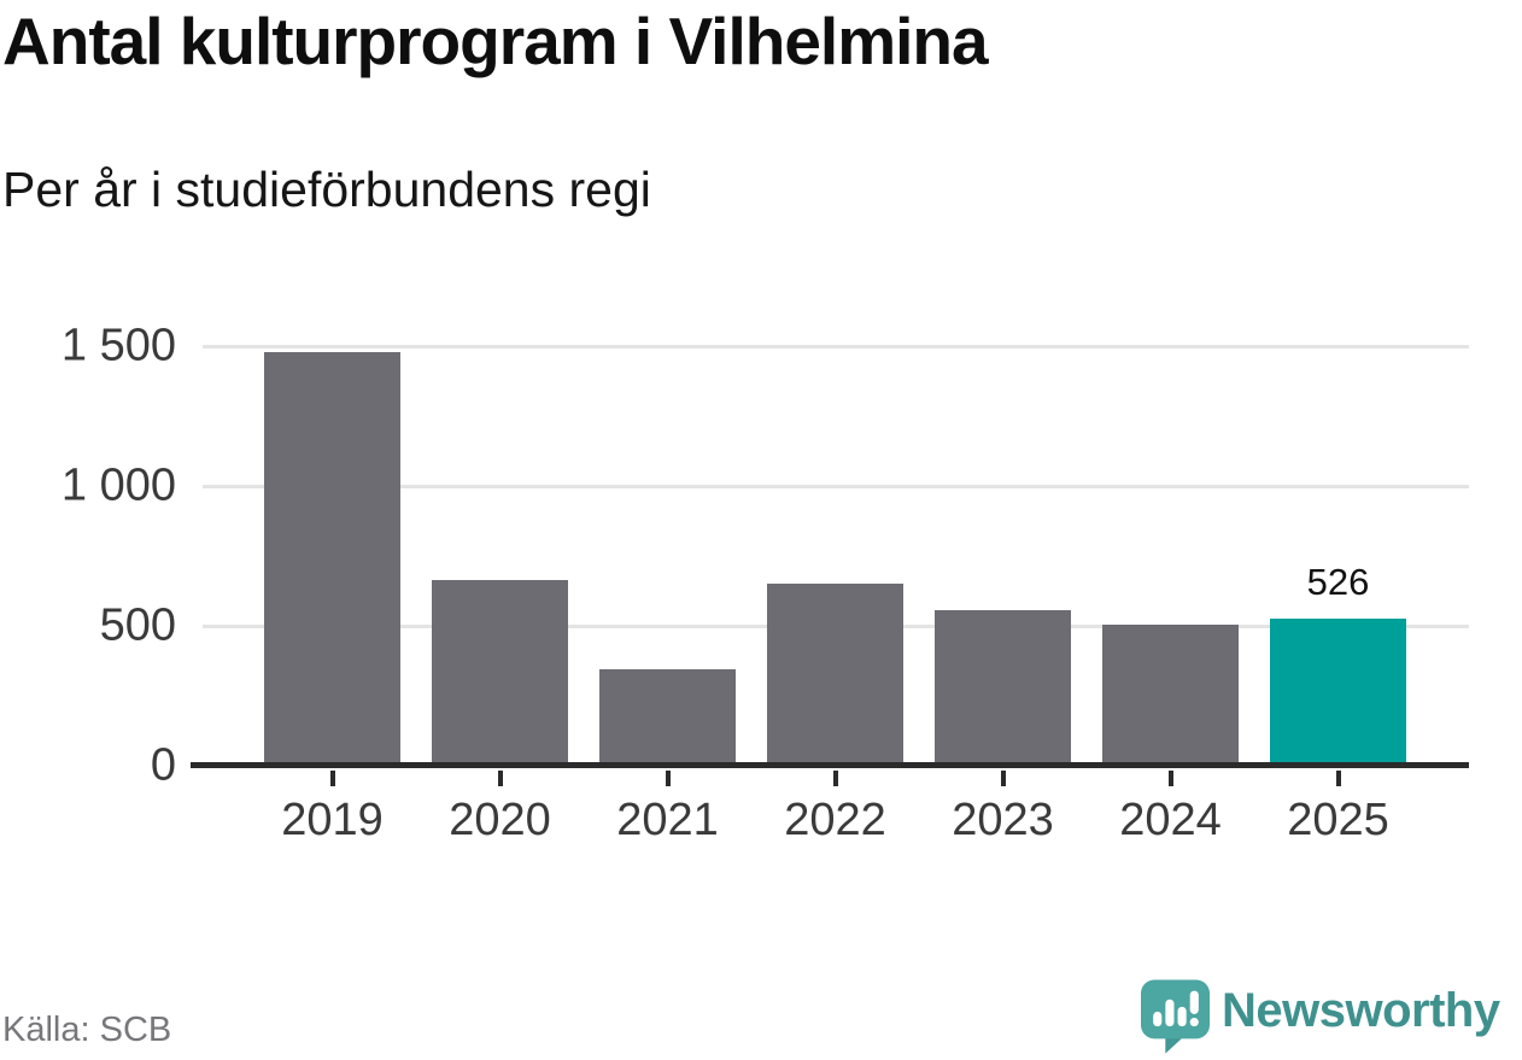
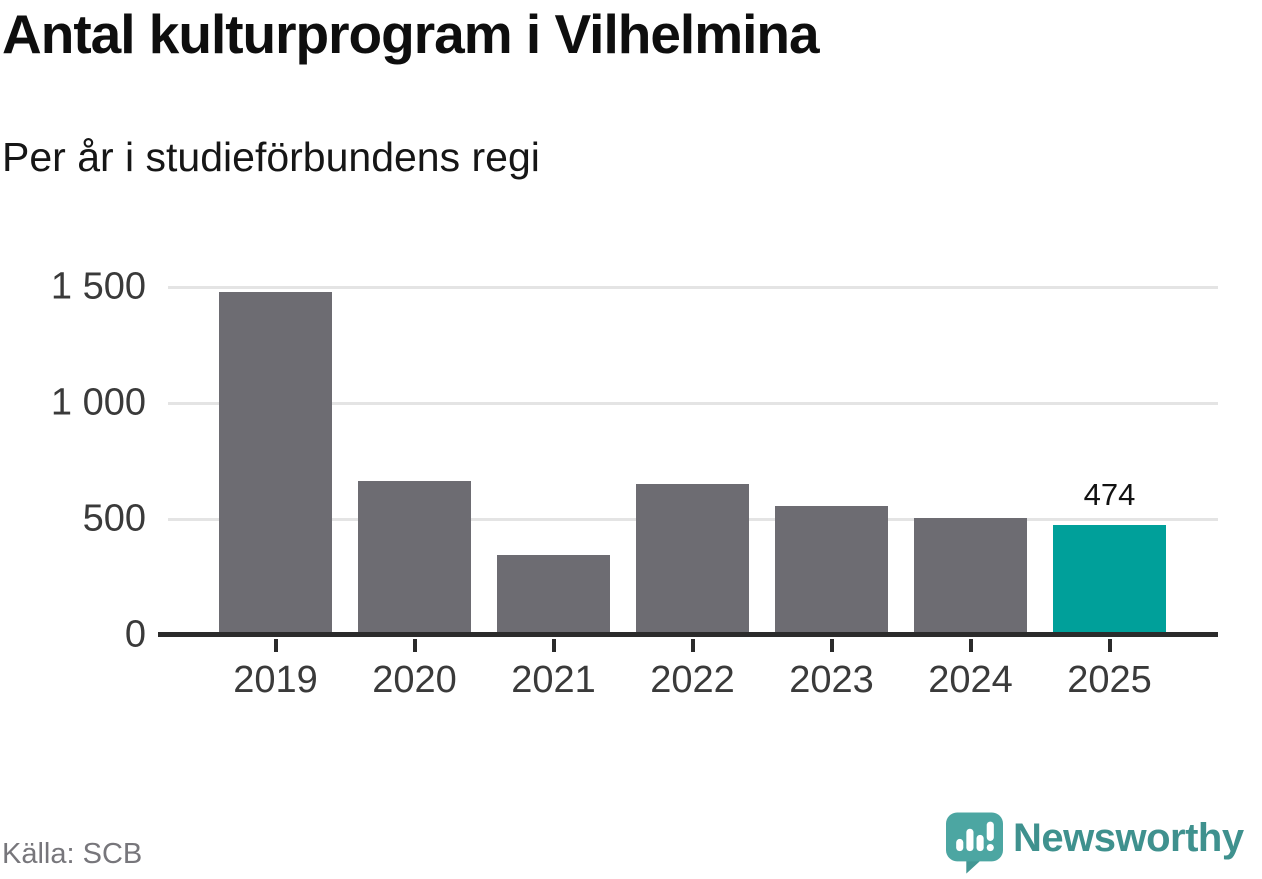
2025: 526 -> 474
